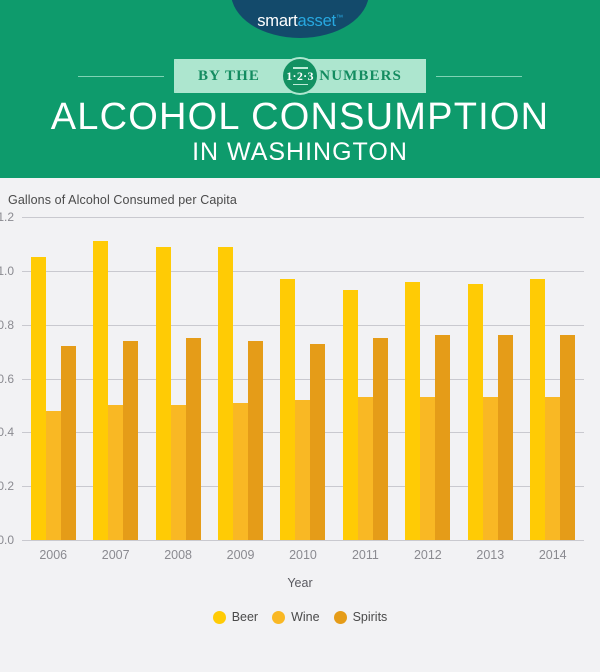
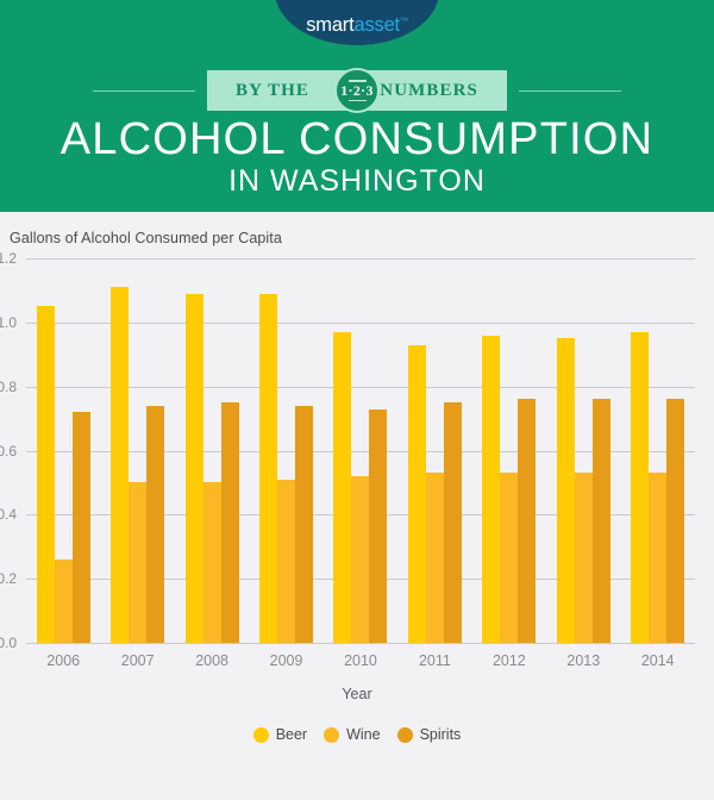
Wine/2006: 0.48 -> 0.26
